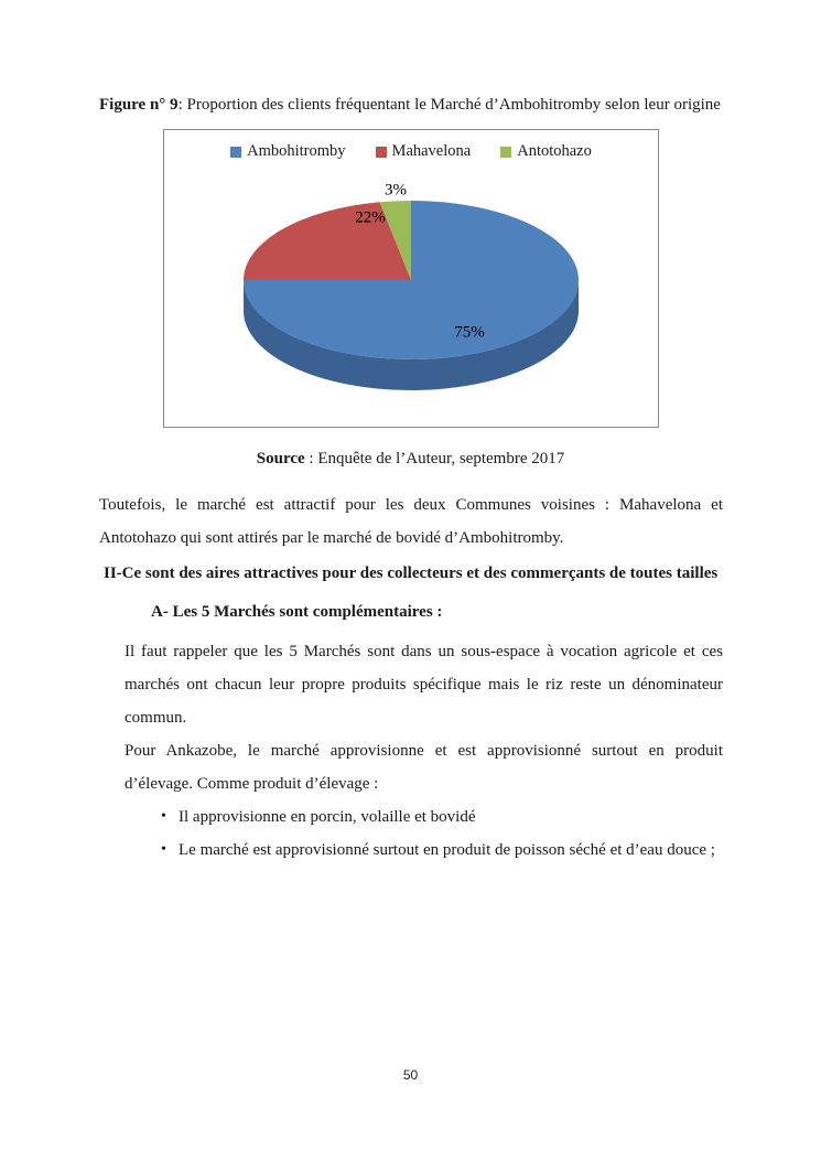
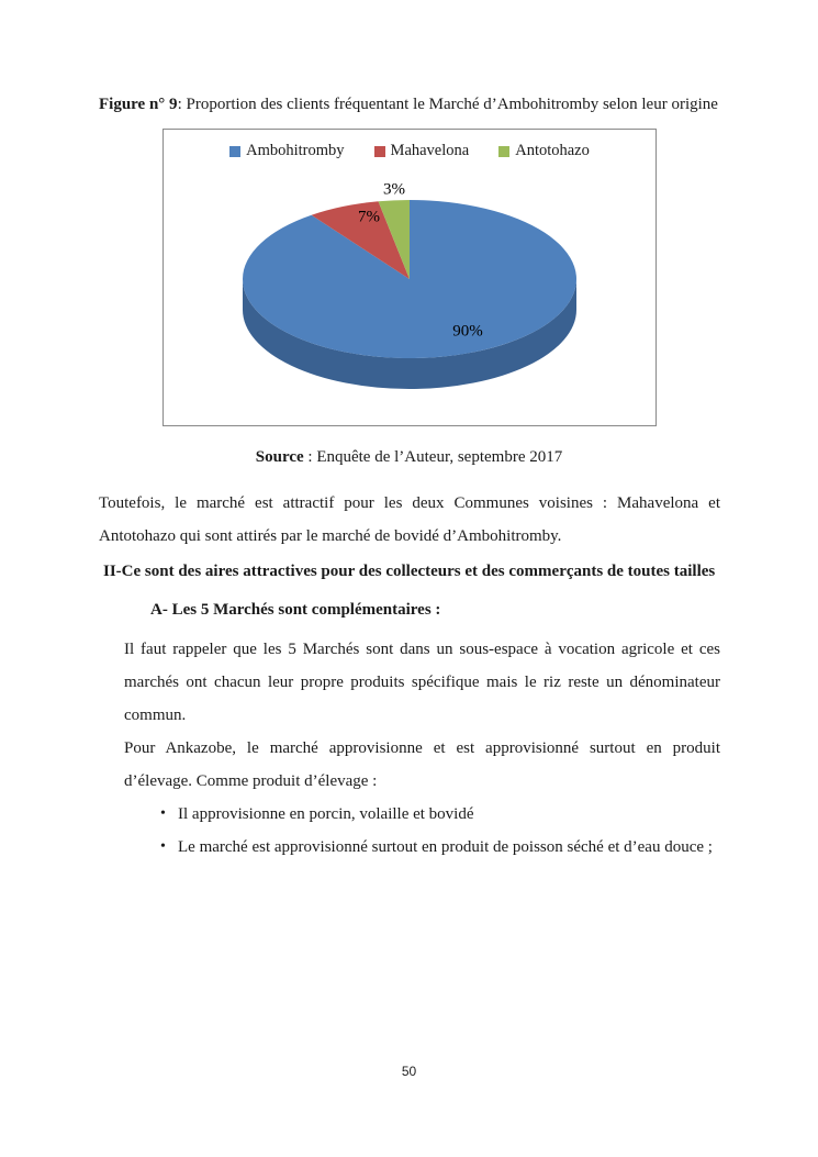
Ambohitromby: 75% -> 90%
Mahavelona: 22% -> 7%
